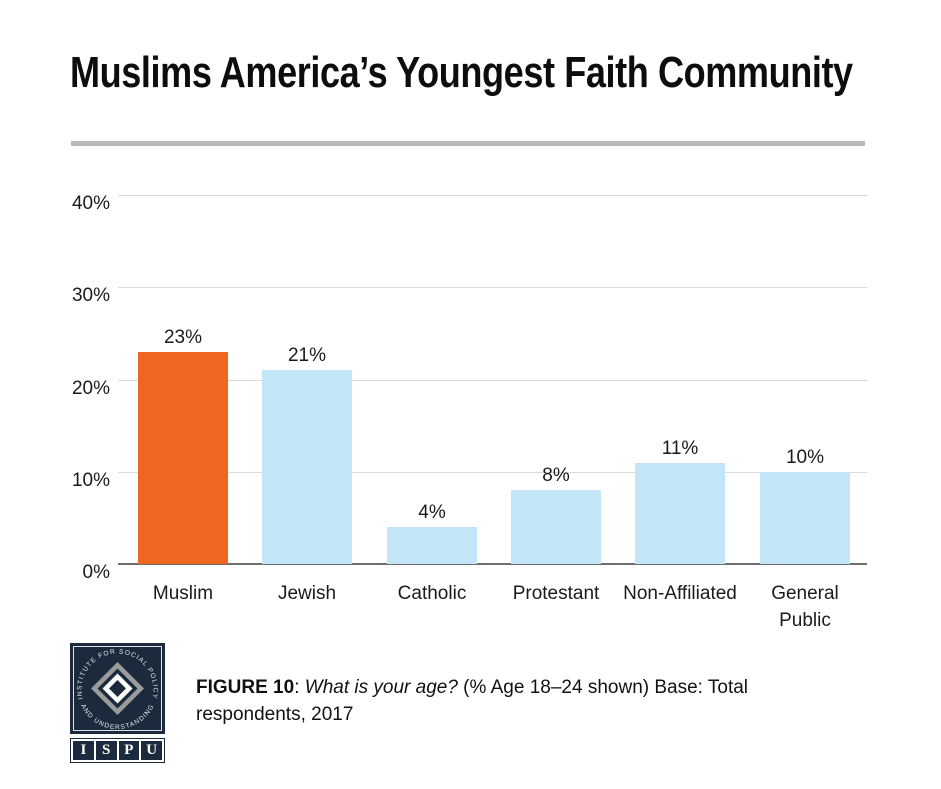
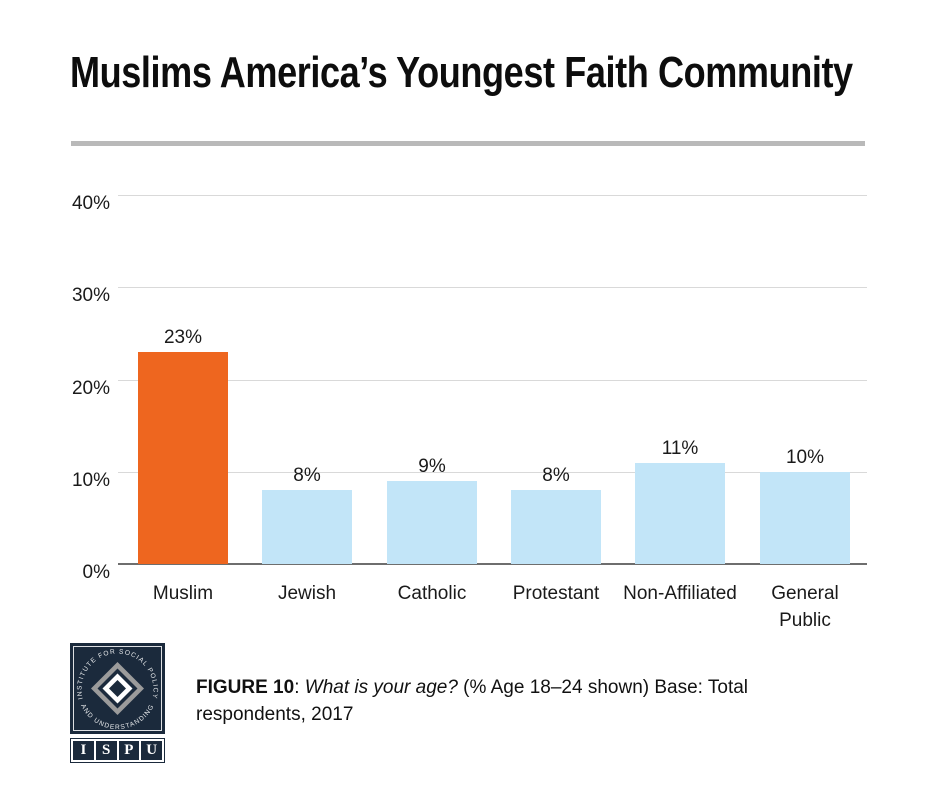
Jewish: 21% -> 8%
Catholic: 4% -> 9%
